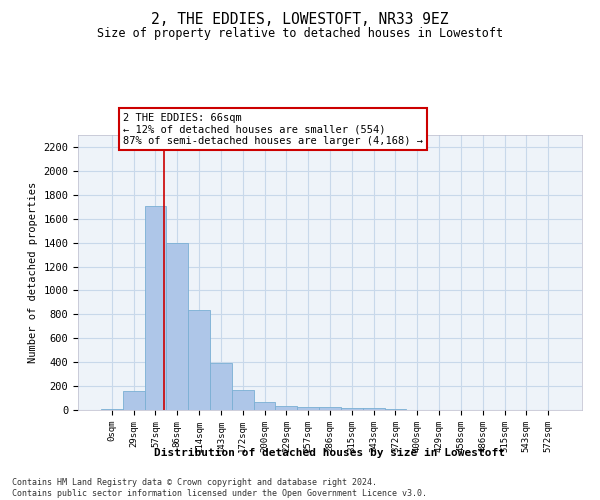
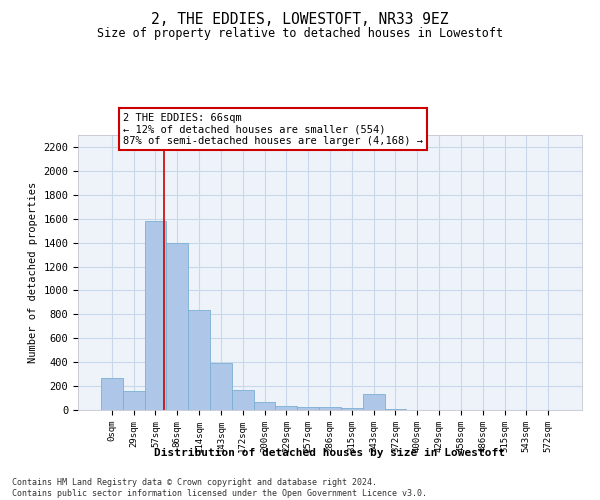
0sqm: 10 -> 270
57sqm: 1710 -> 1580
343sqm: 20 -> 130
